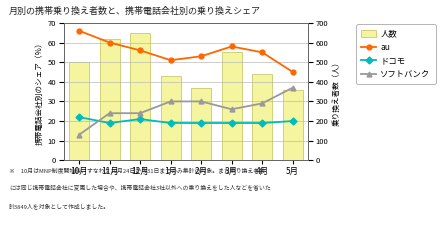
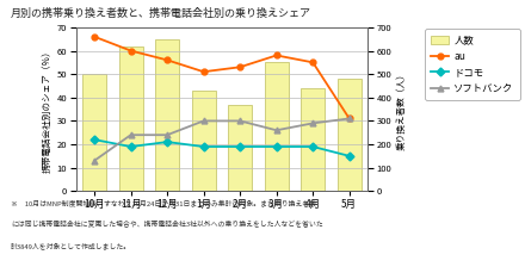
人数/5月: 360 -> 480
au/5月: 45 -> 31
ドコモ/5月: 20 -> 15
ソフトバンク/5月: 37 -> 31
